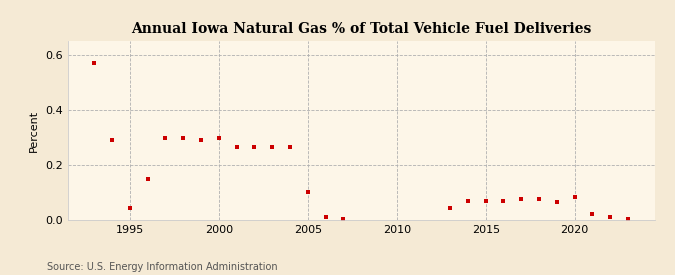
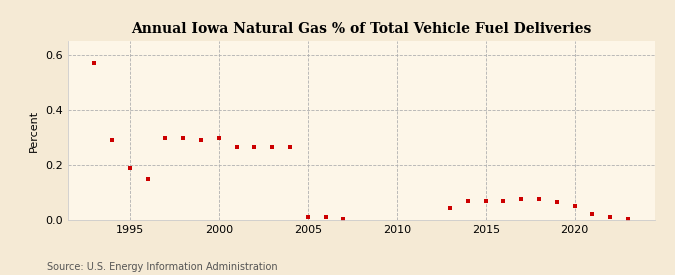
1995: 0.045 -> 0.190
2005: 0.100 -> 0.010
2020: 0.085 -> 0.050
